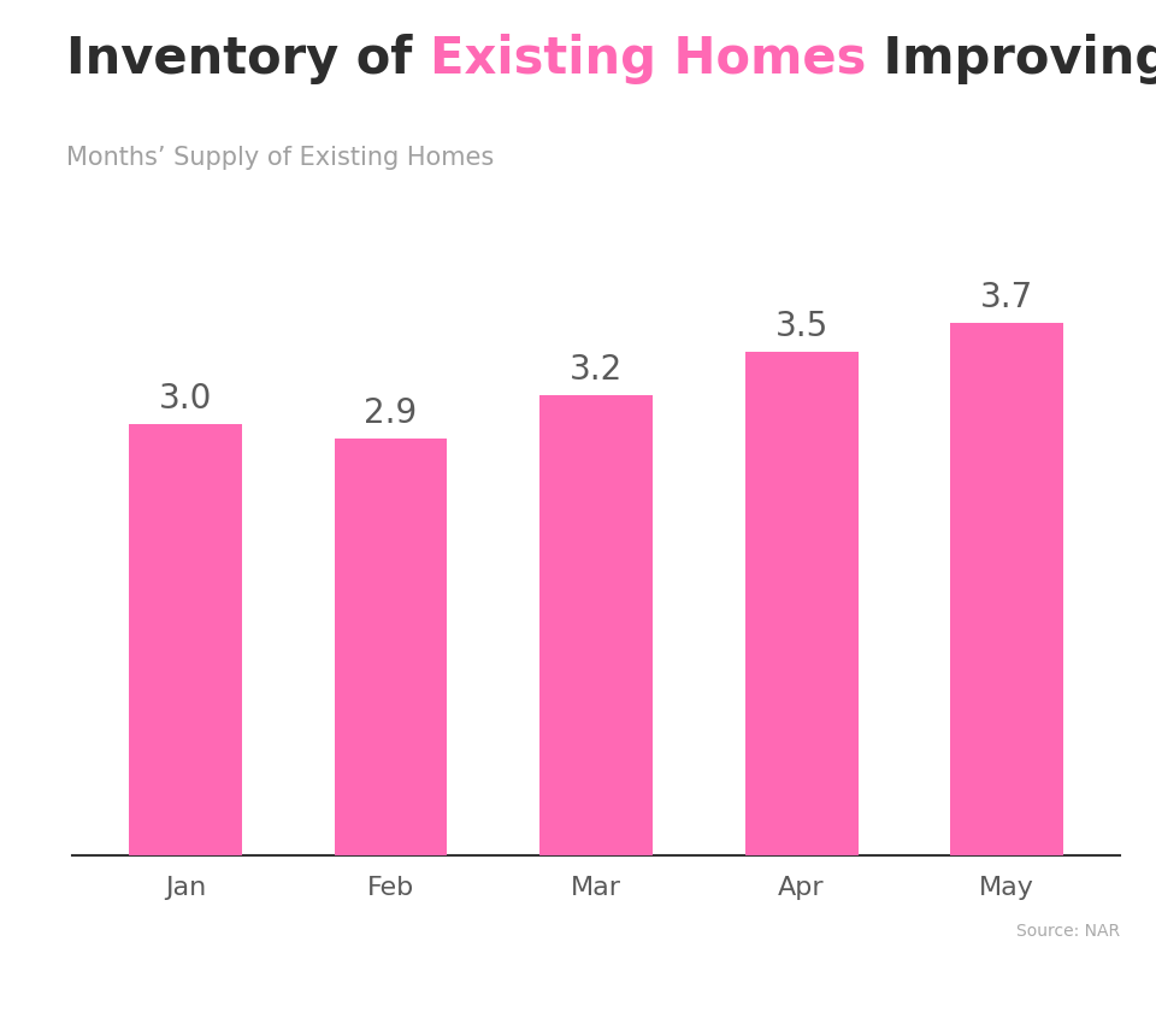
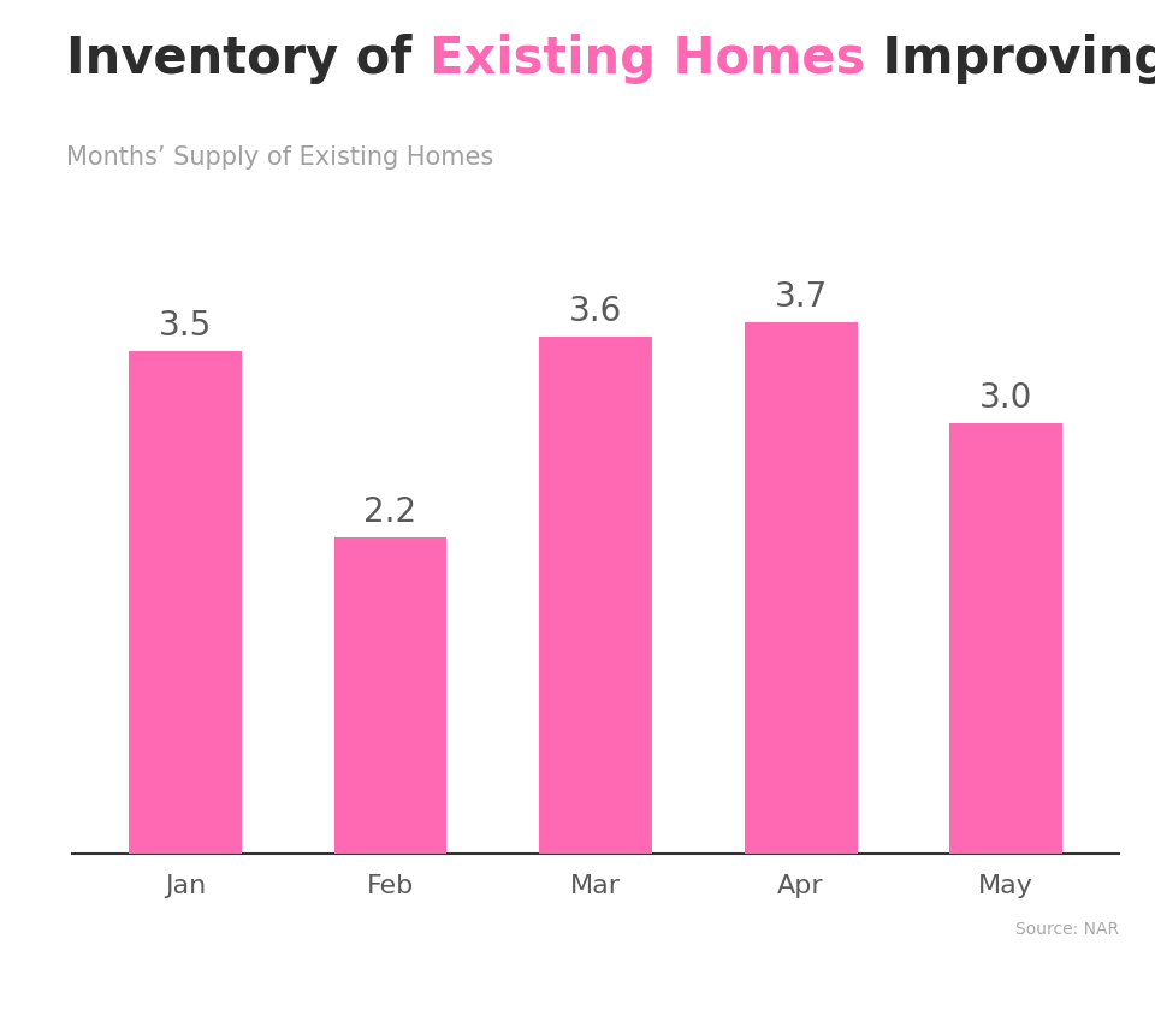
Jan: 3.0 -> 3.5
Feb: 2.9 -> 2.2
Mar: 3.2 -> 3.6
Apr: 3.5 -> 3.7
May: 3.7 -> 3.0
